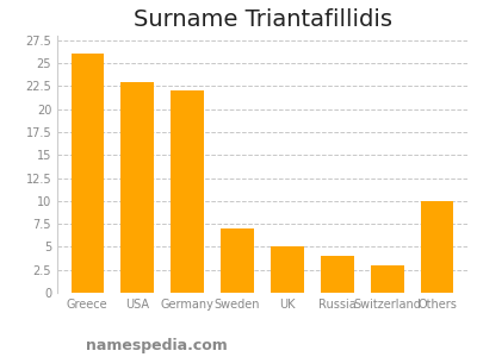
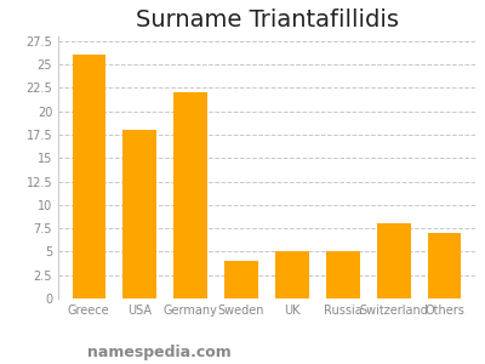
USA: 23 -> 18
Sweden: 7 -> 4
Russia: 4 -> 5
Switzerland: 3 -> 8
Others: 10 -> 7
